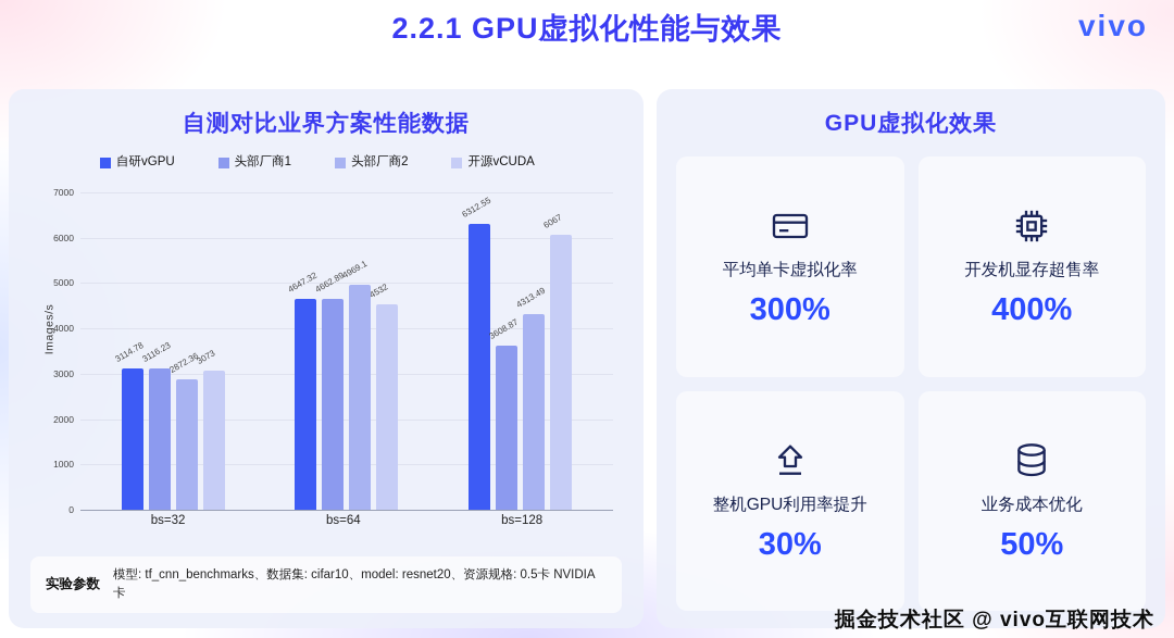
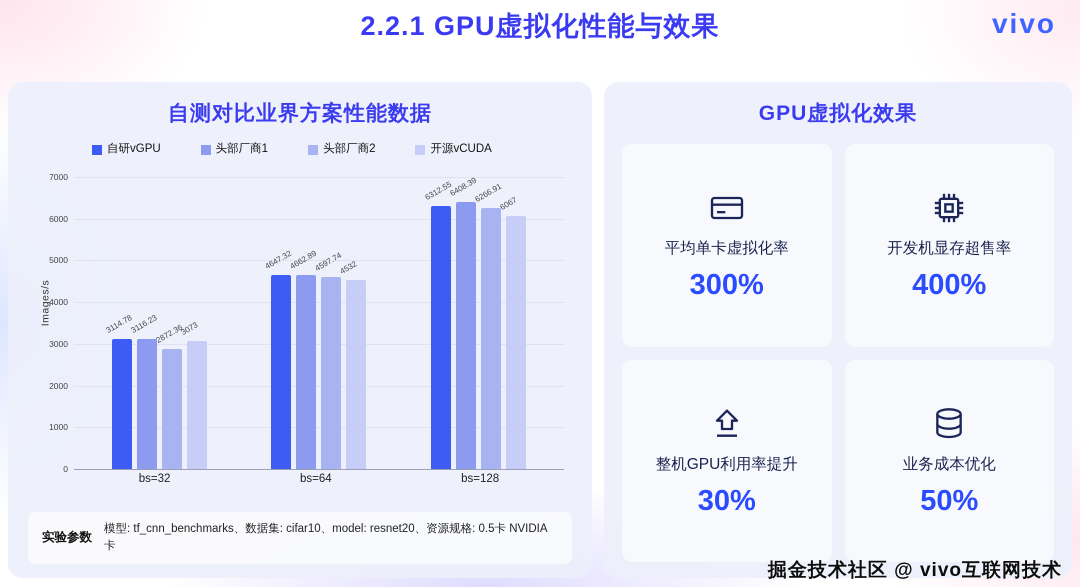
头部厂商2/bs=64: 4969.1 -> 4597.74
头部厂商1/bs=128: 3608.87 -> 6408.39
头部厂商2/bs=128: 4313.49 -> 6266.91
